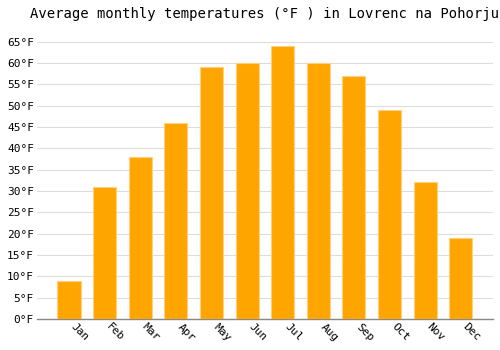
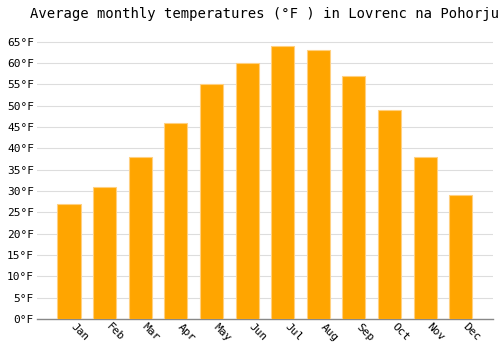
Jan: 9°F -> 27°F
May: 59°F -> 55°F
Aug: 60°F -> 63°F
Nov: 32°F -> 38°F
Dec: 19°F -> 29°F
